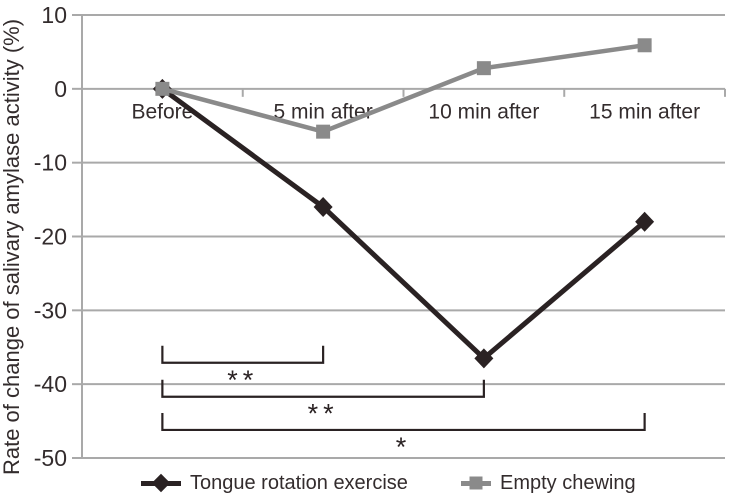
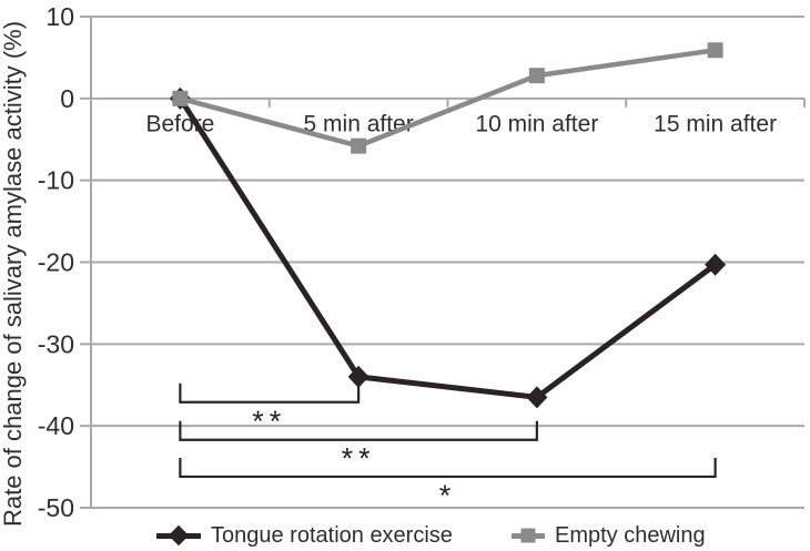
Tongue rotation exercise/5 min after: -16 -> -34
Tongue rotation exercise/15 min after: -18 -> -20
